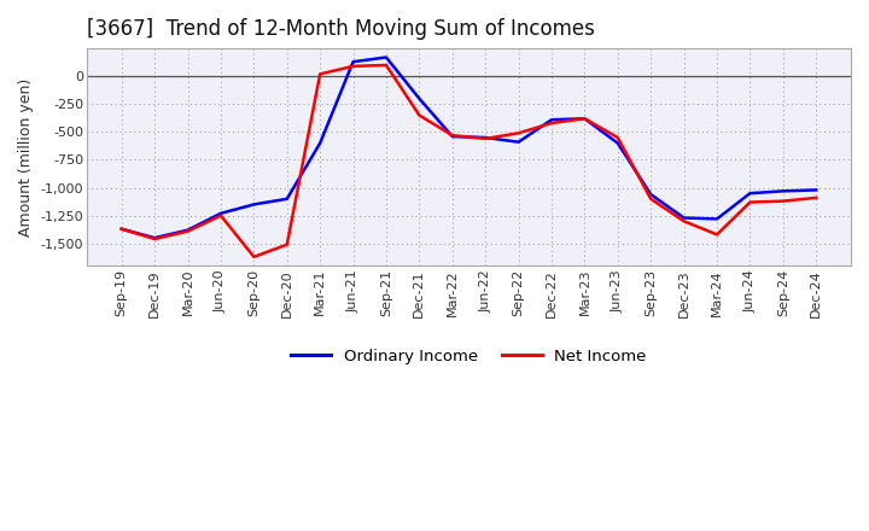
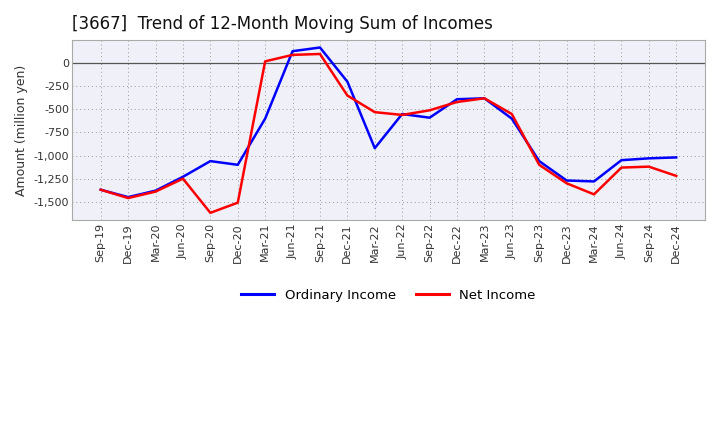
Ordinary Income/Sep-20: -1,150 -> -1,060
Ordinary Income/Mar-22: -540 -> -920
Net Income/Dec-24: -1,090 -> -1,220
